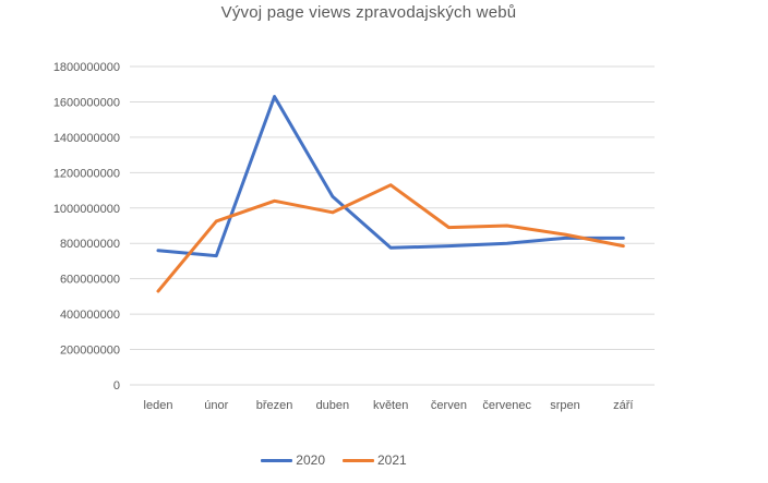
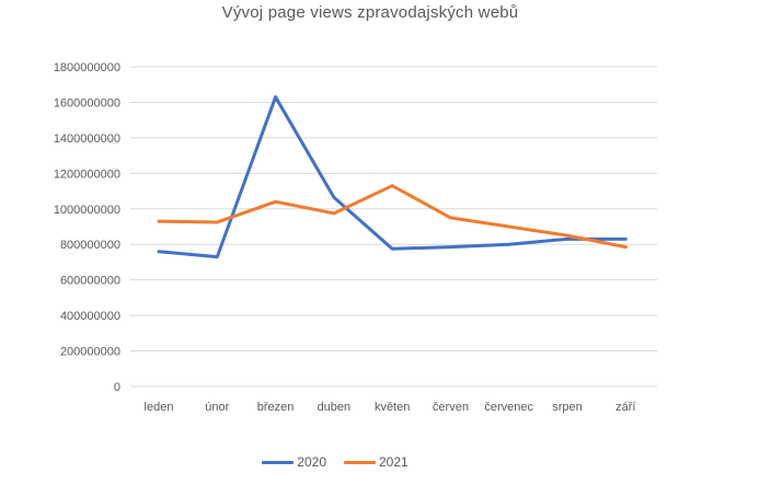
2021/leden: 530000000 -> 930000000
2021/červen: 890000000 -> 950000000
